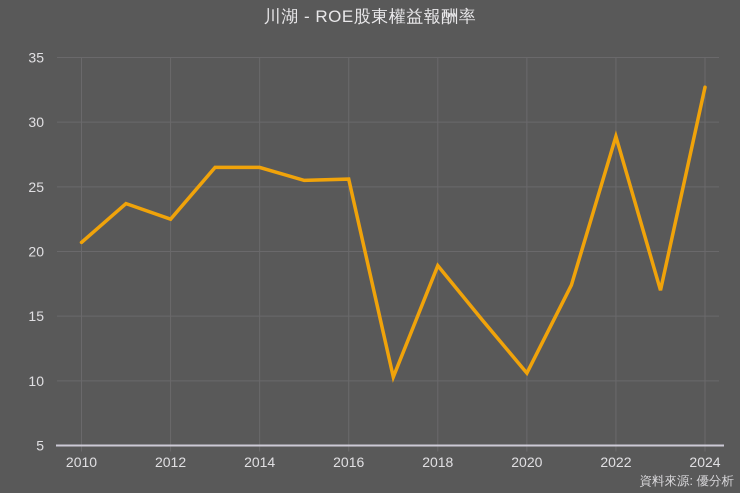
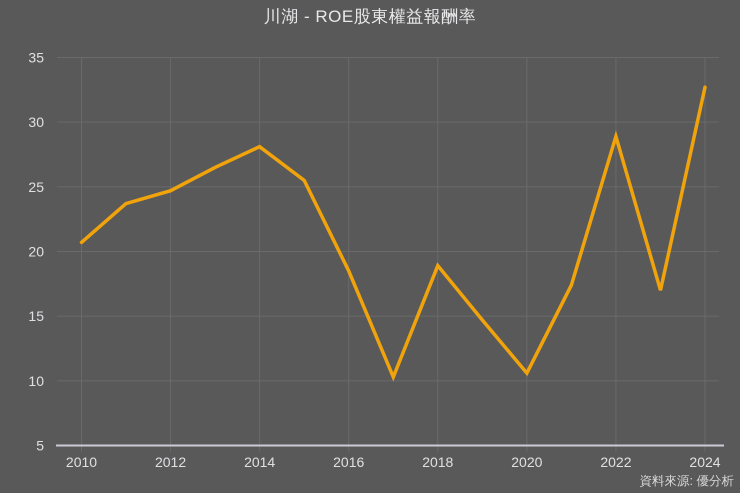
2012: 22.5 -> 24.7
2014: 26.5 -> 28.1
2016: 25.6 -> 18.5
